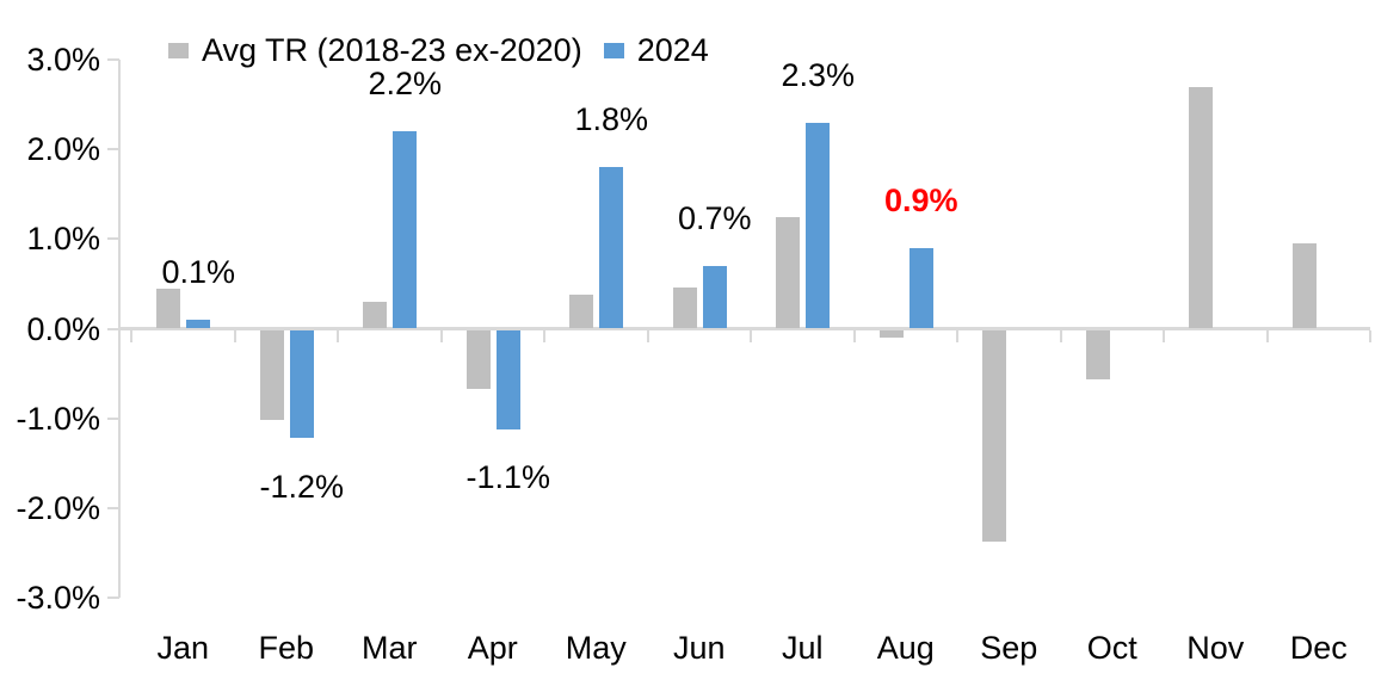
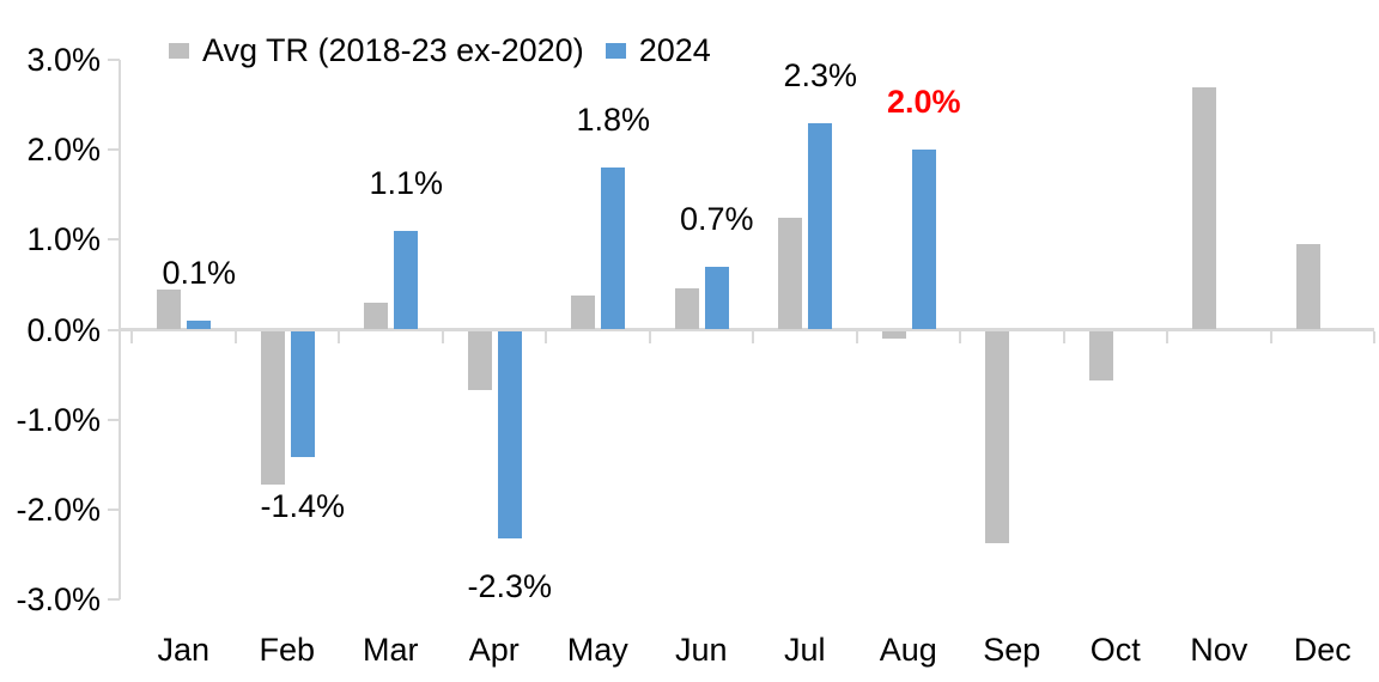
Avg TR (2018-23 ex-2020)/Feb: -1.0% -> -1.7%
2024/Feb: -1.2% -> -1.4%
2024/Mar: 2.2% -> 1.1%
2024/Apr: -1.1% -> -2.3%
2024/Aug: 0.9% -> 2.0%
